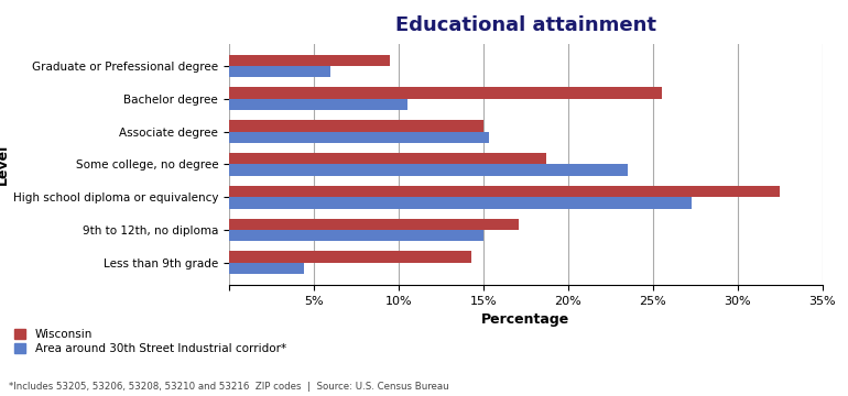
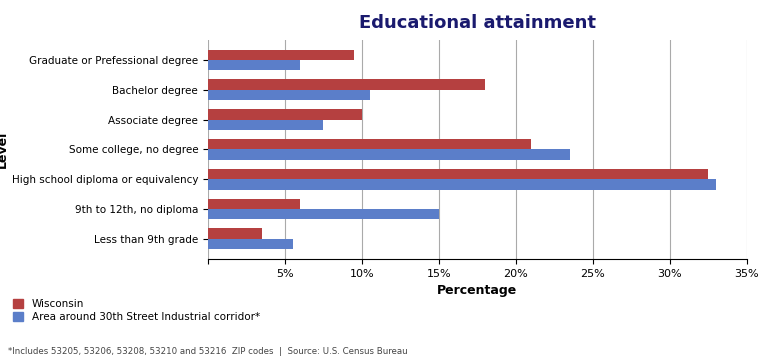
Wisconsin/Bachelor degree: 25.5% -> 18.0%
Wisconsin/Associate degree: 15.0% -> 10.0%
Area around 30th Street Industrial corridor*/Associate degree: 15.3% -> 7.5%
Wisconsin/Some college, no degree: 18.7% -> 21.0%
Area around 30th Street Industrial corridor*/High school diploma or equivalency: 27.3% -> 33.0%
Wisconsin/9th to 12th, no diploma: 17.1% -> 6.0%
Wisconsin/Less than 9th grade: 14.3% -> 3.5%
Area around 30th Street Industrial corridor*/Less than 9th grade: 4.4% -> 5.5%
